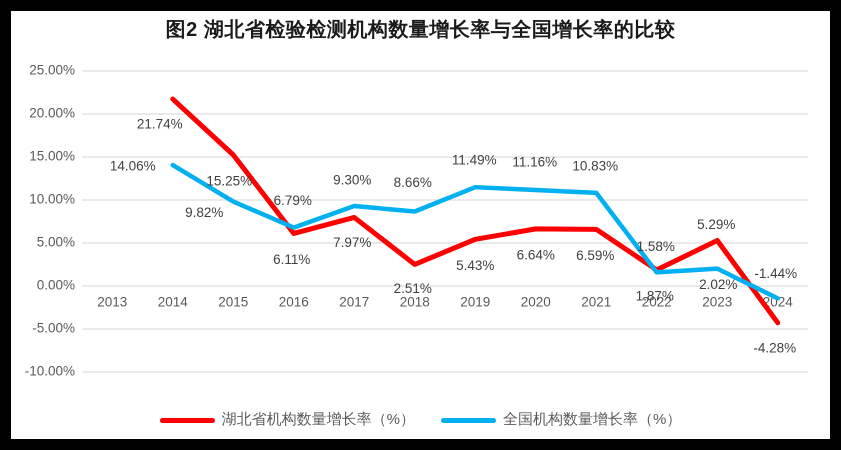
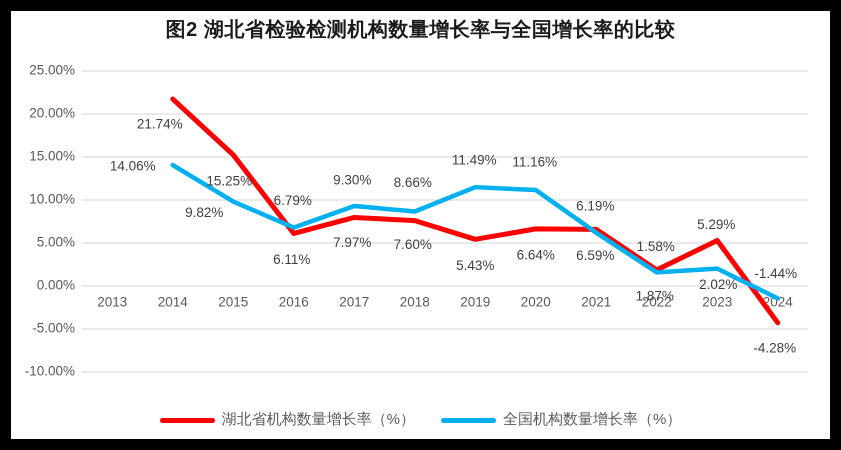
湖北省机构数量增长率（%）/2018: 2.51% -> 7.60%
全国机构数量增长率（%）/2021: 10.83% -> 6.19%
